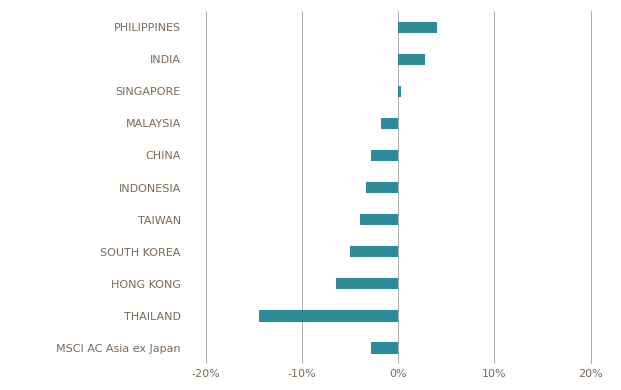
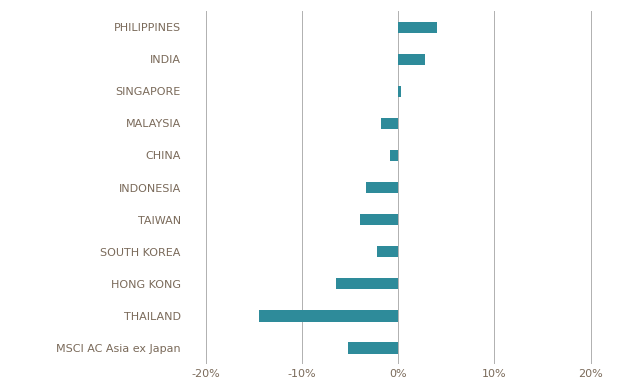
CHINA: -2.8% -> -0.8%
SOUTH KOREA: -5.0% -> -2.2%
MSCI AC Asia ex Japan: -2.8% -> -5.2%
